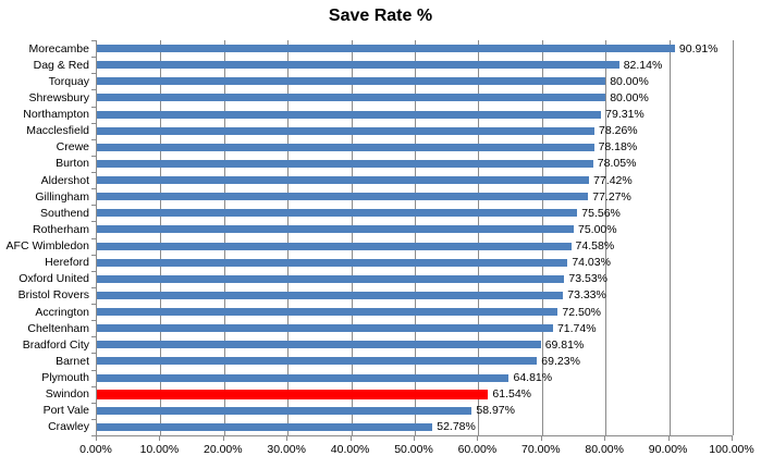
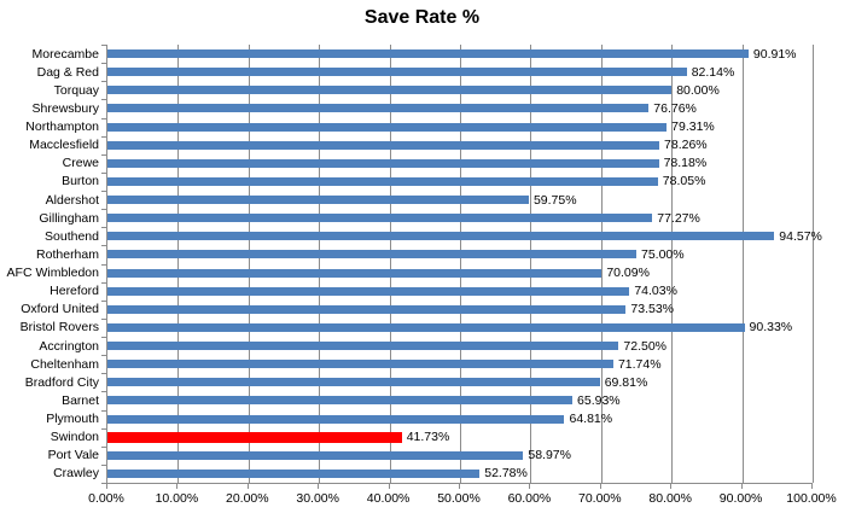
Shrewsbury: 80.00% -> 76.76%
Aldershot: 77.42% -> 59.75%
Southend: 75.56% -> 94.57%
AFC Wimbledon: 74.58% -> 70.09%
Bristol Rovers: 73.33% -> 90.33%
Barnet: 69.23% -> 65.93%
Swindon: 61.54% -> 41.73%
